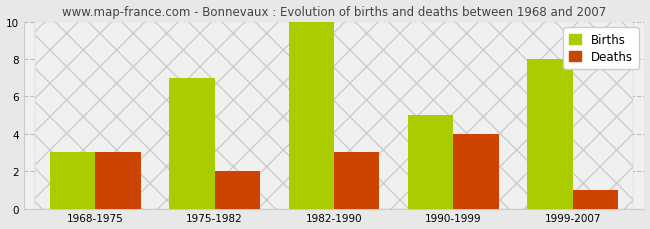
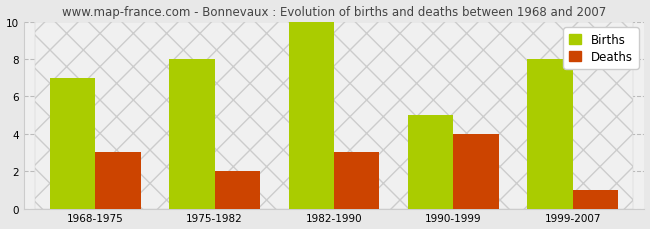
Births/1968-1975: 3 -> 7
Births/1975-1982: 7 -> 8
